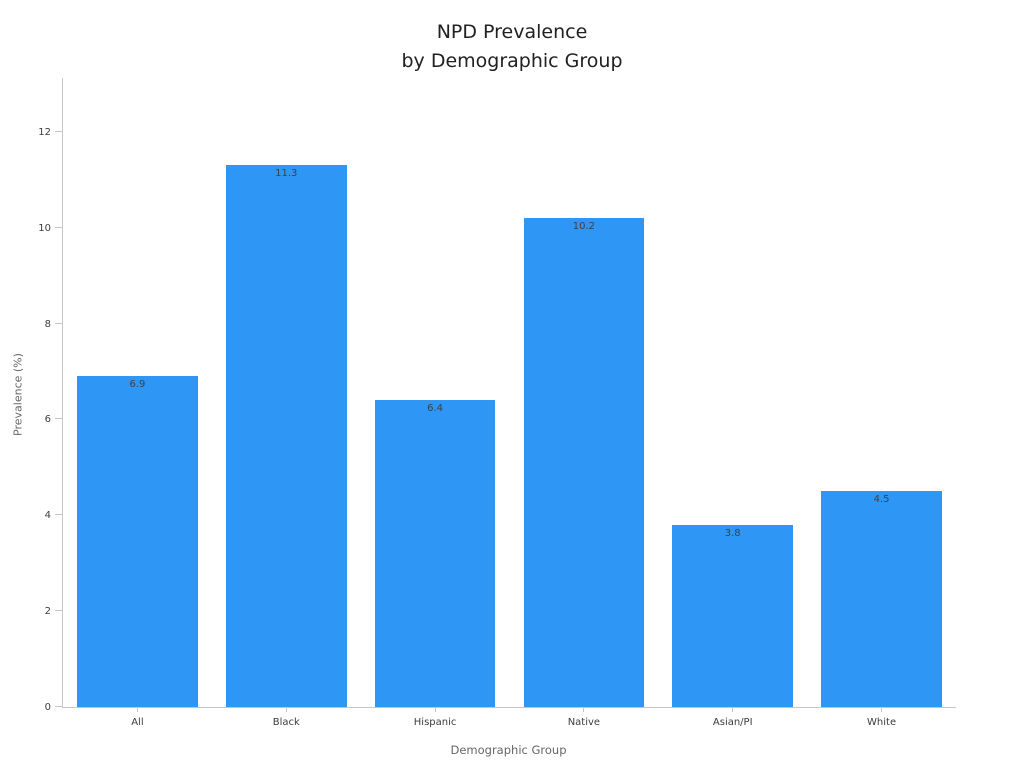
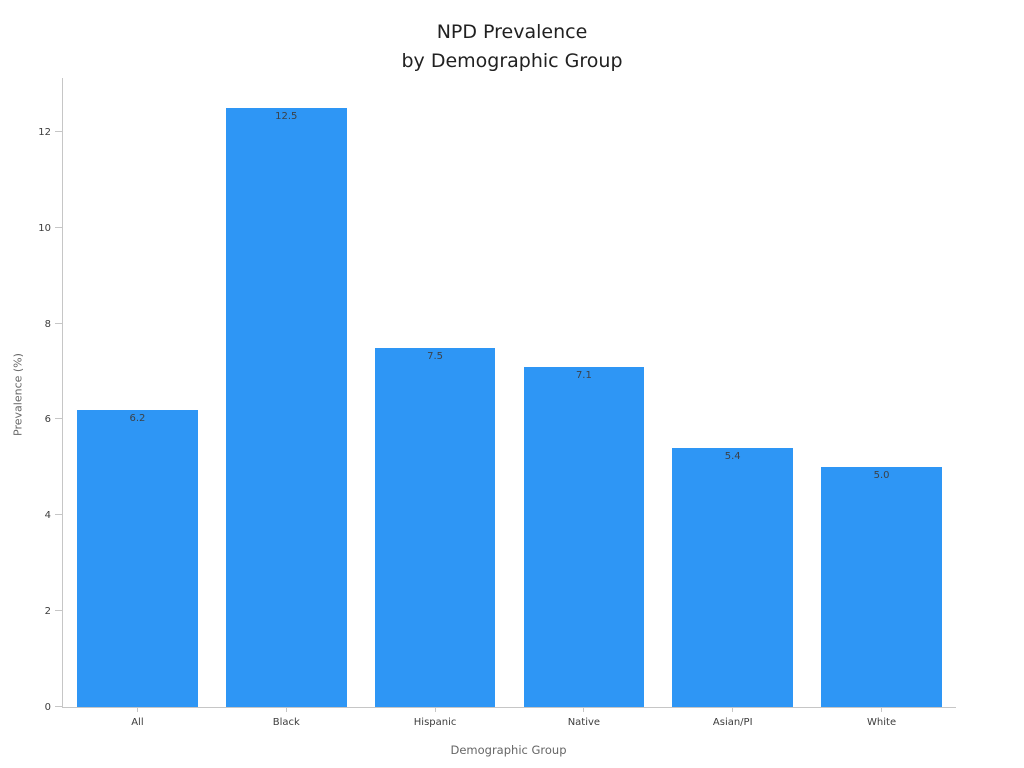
All: 6.9 -> 6.2
Black: 11.3 -> 12.5
Hispanic: 6.4 -> 7.5
Native: 10.2 -> 7.1
Asian/PI: 3.8 -> 5.4
White: 4.5 -> 5.0
